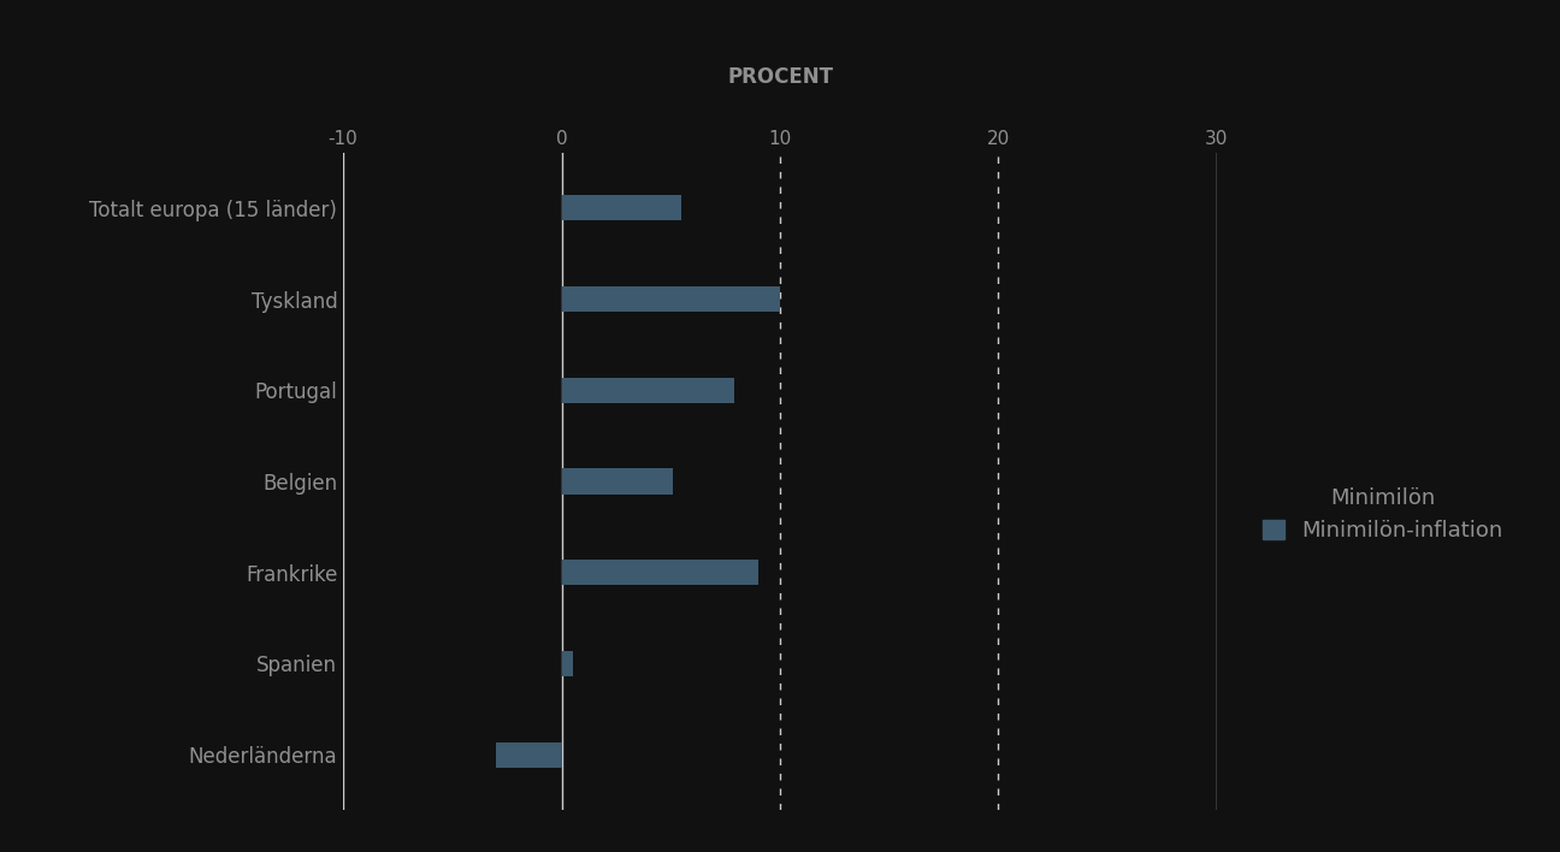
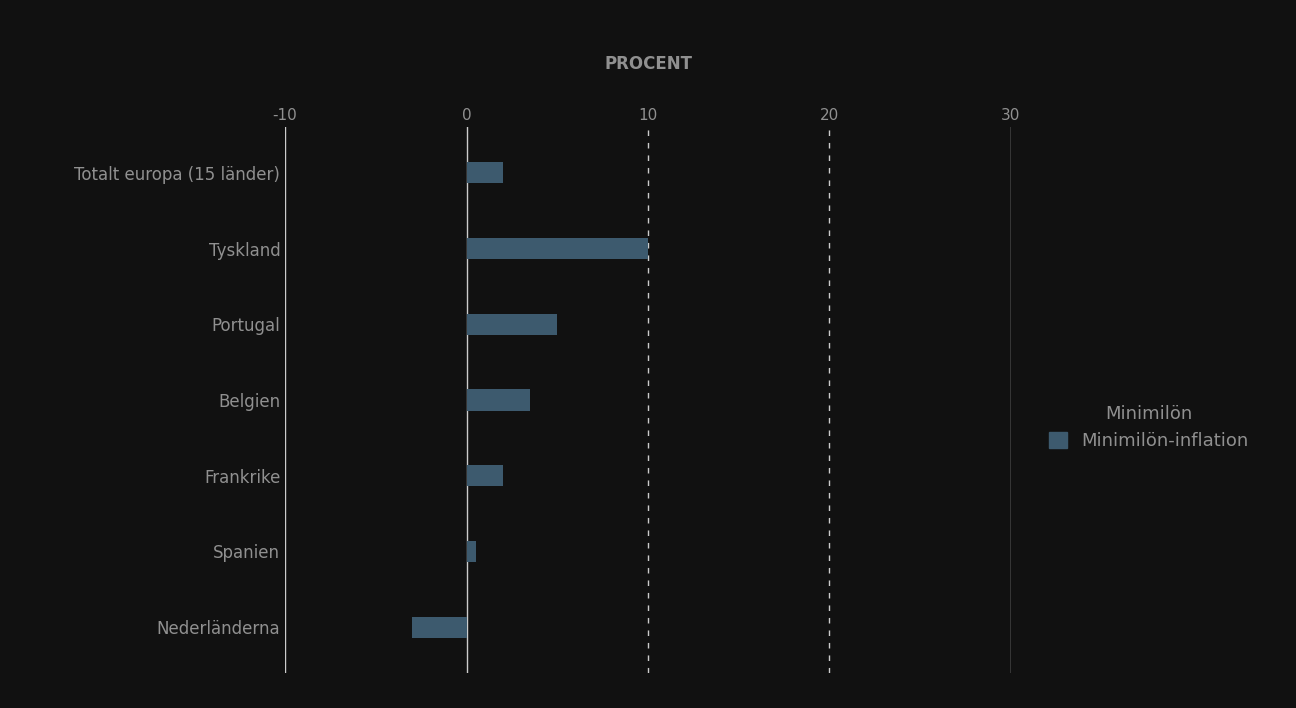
Totalt europa (15 länder): 5.5 -> 2.0
Portugal: 7.9 -> 5.0
Belgien: 5.1 -> 3.5
Frankrike: 9.0 -> 2.0
